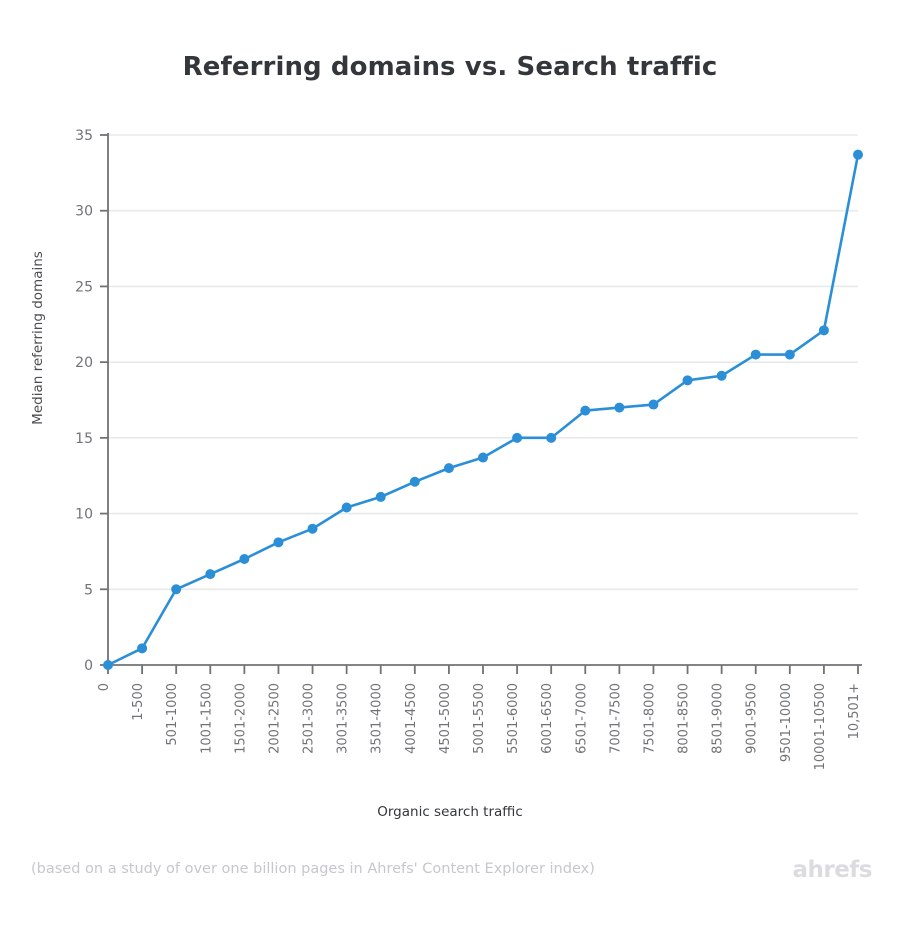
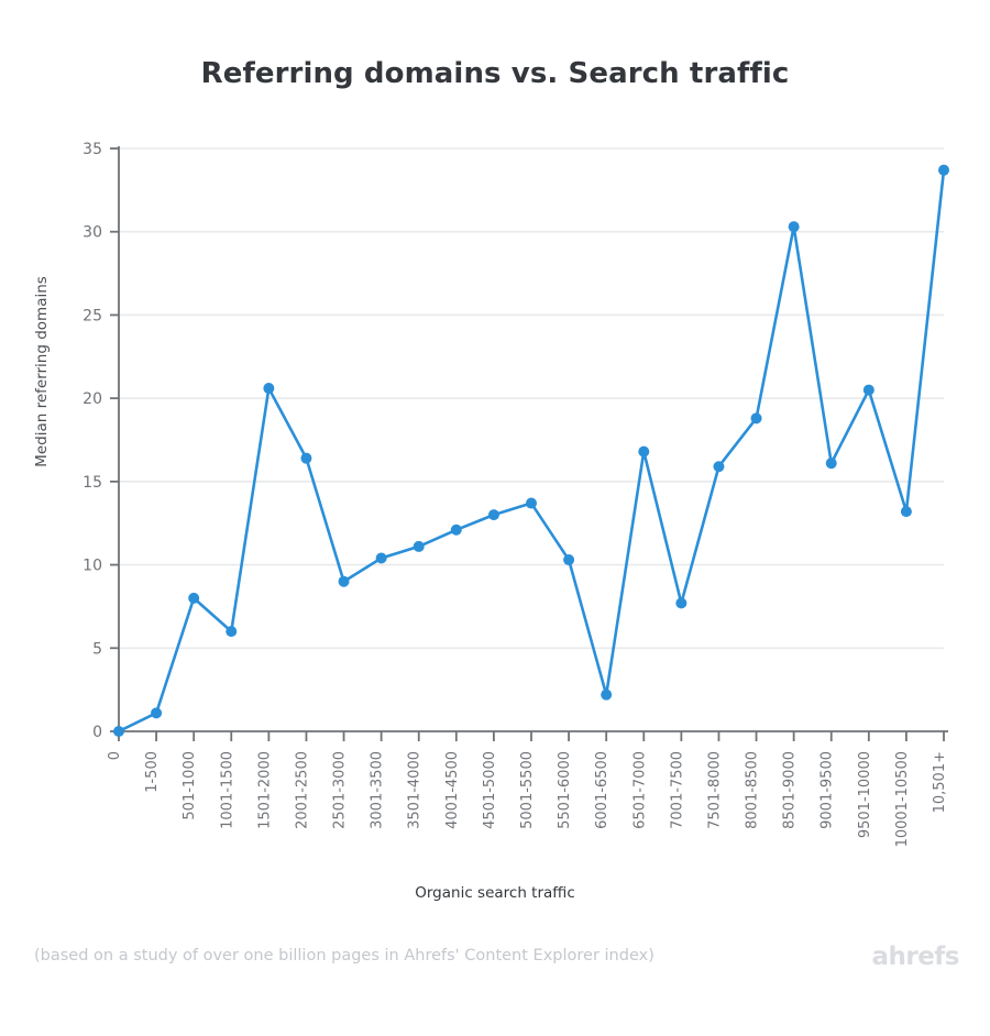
501-1000: 5.0 -> 8.0
1501-2000: 7.0 -> 20.6
2001-2500: 8.1 -> 16.4
5501-6000: 15.0 -> 10.3
6001-6500: 15.0 -> 2.2
7001-7500: 17.0 -> 7.7
7501-8000: 17.2 -> 15.9
8501-9000: 19.1 -> 30.3
9001-9500: 20.5 -> 16.1
10001-10500: 22.1 -> 13.2
